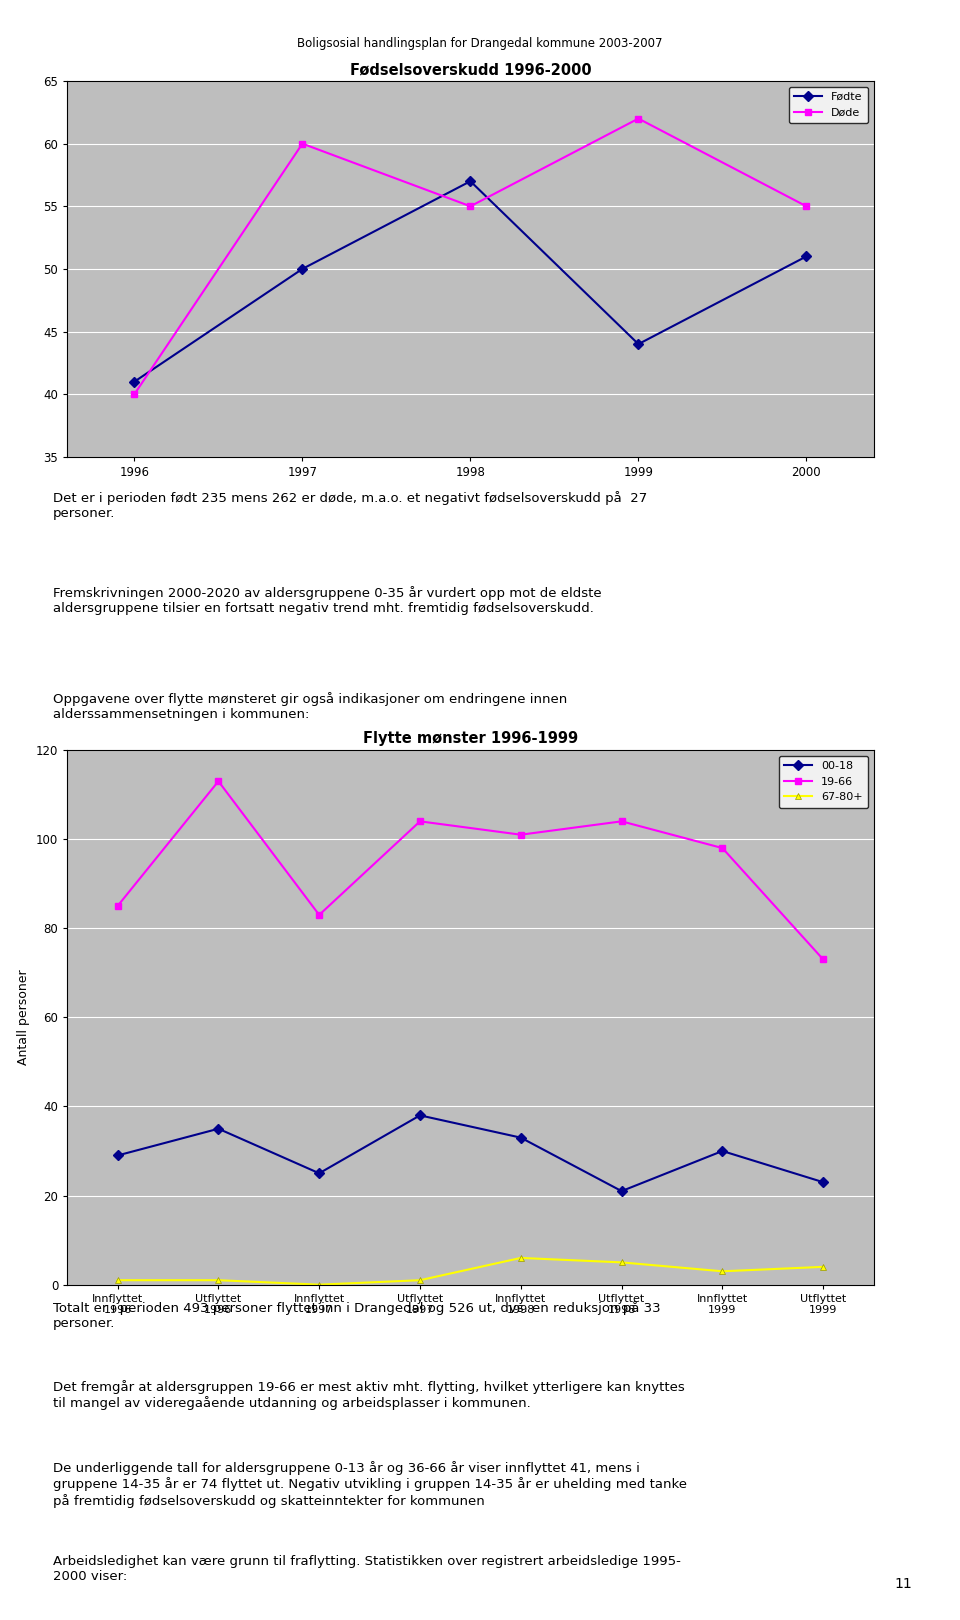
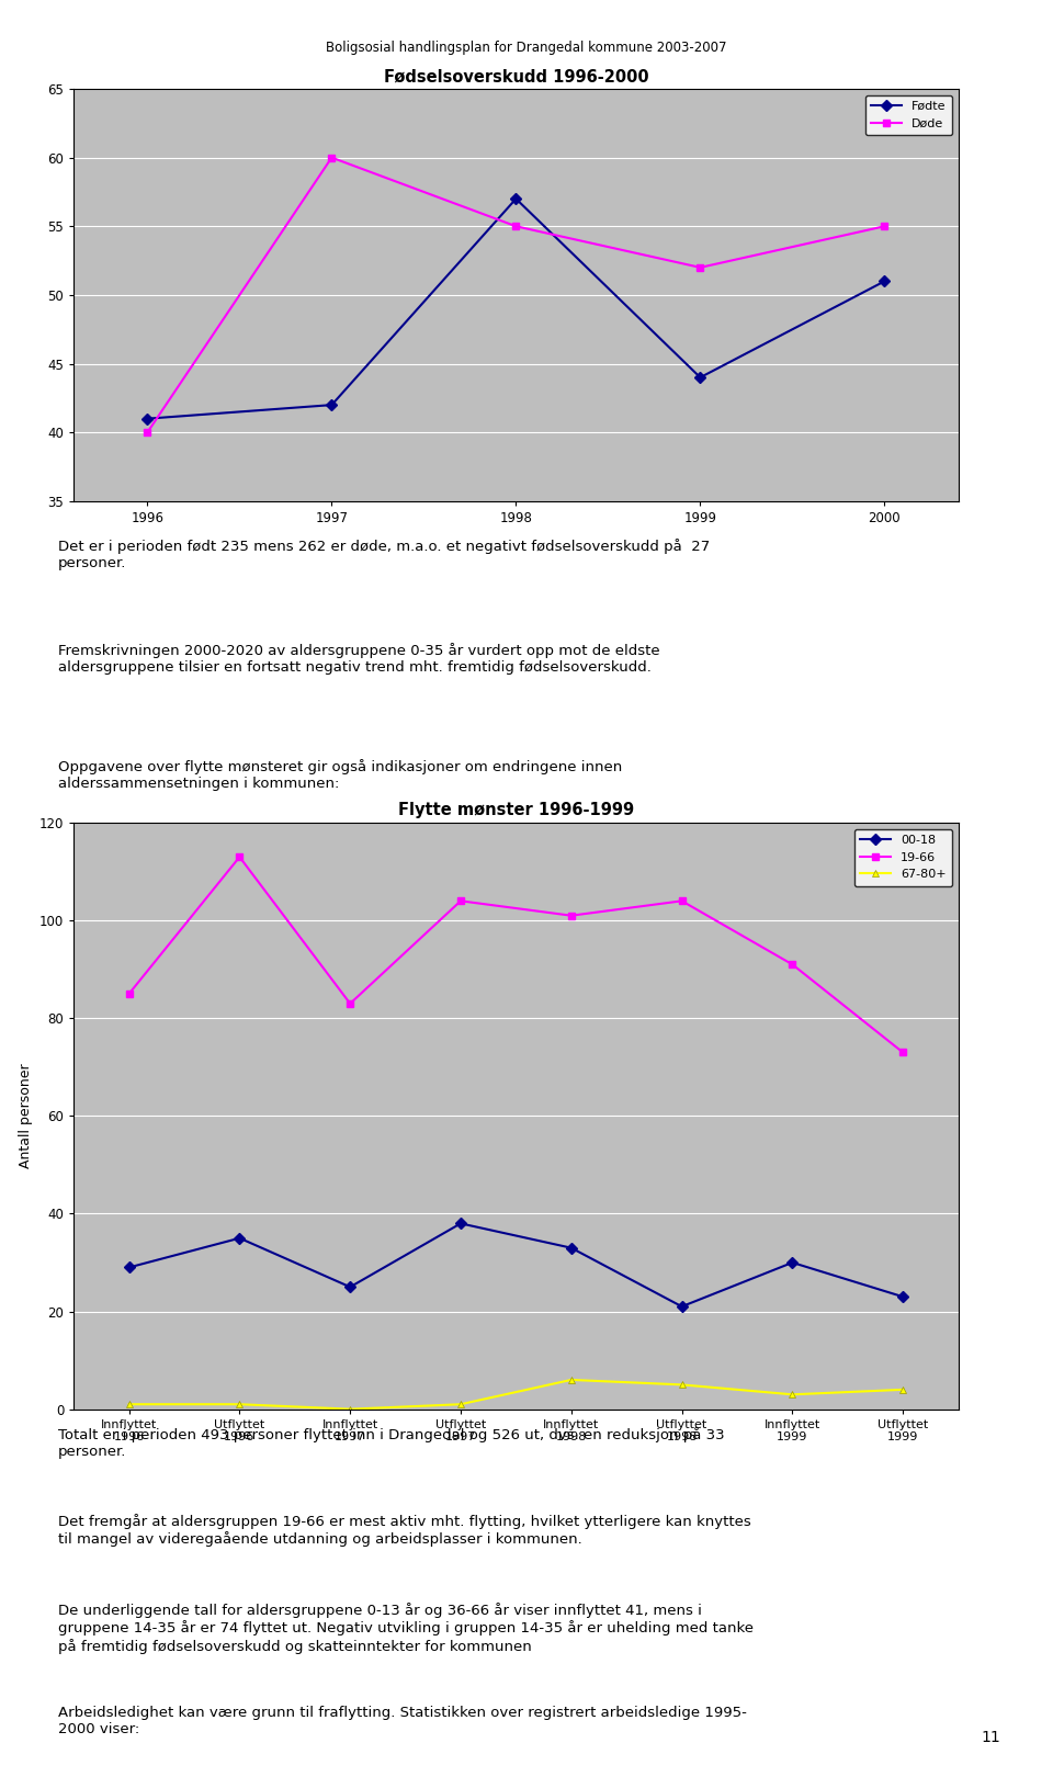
Fødselsoverskudd 1996-2000/Fødte/1997: 50 -> 42
Fødselsoverskudd 1996-2000/Døde/1999: 62 -> 52
Flytte mønster 1996-1999/19-66/Innflyttet 1999: 98 -> 91
